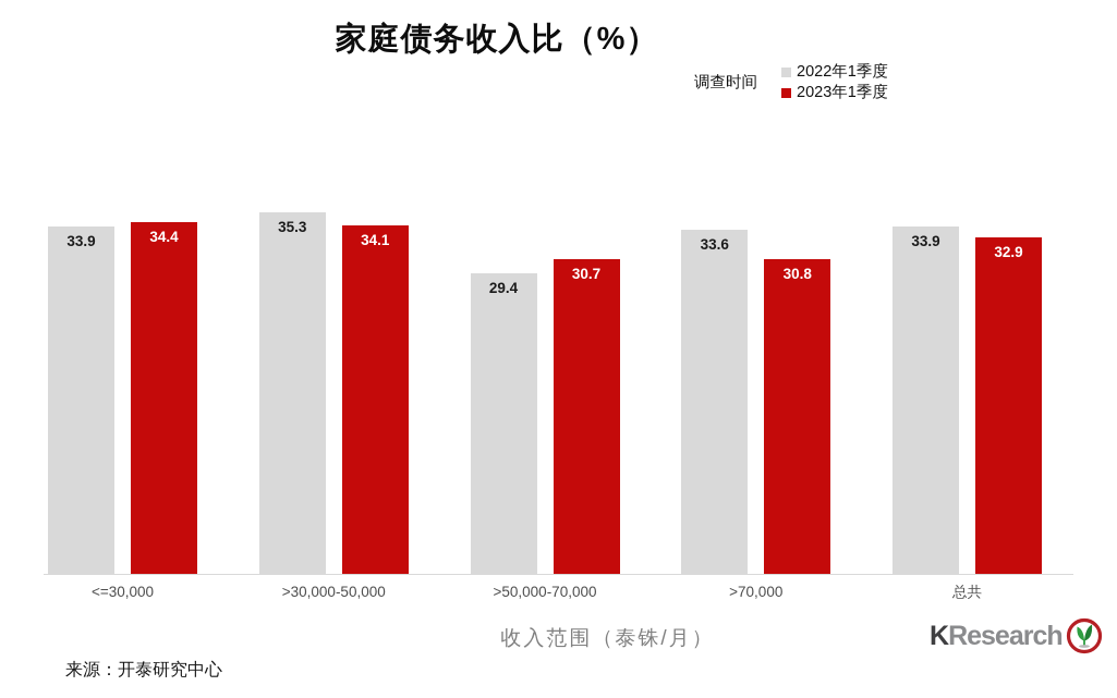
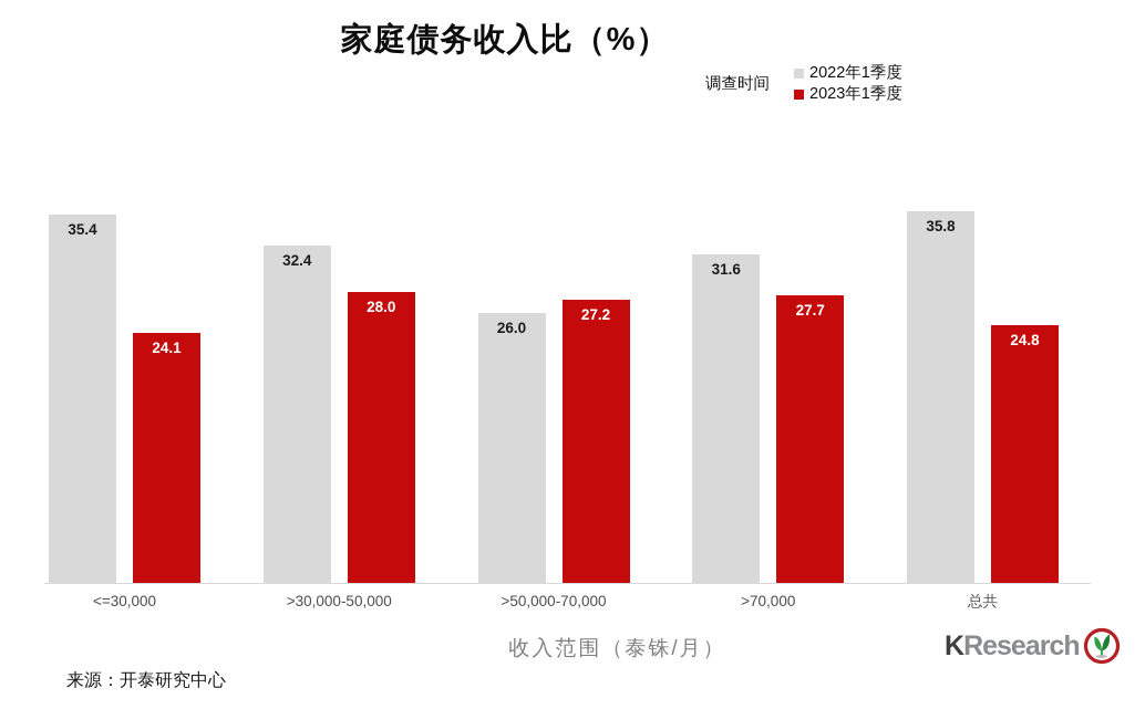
2022年1季度/<=30,000: 33.9 -> 35.4
2023年1季度/<=30,000: 34.4 -> 24.1
2022年1季度/>30,000-50,000: 35.3 -> 32.4
2023年1季度/>30,000-50,000: 34.1 -> 28.0
2022年1季度/>50,000-70,000: 29.4 -> 26.0
2023年1季度/>50,000-70,000: 30.7 -> 27.2
2022年1季度/>70,000: 33.6 -> 31.6
2023年1季度/>70,000: 30.8 -> 27.7
2022年1季度/总共: 33.9 -> 35.8
2023年1季度/总共: 32.9 -> 24.8
